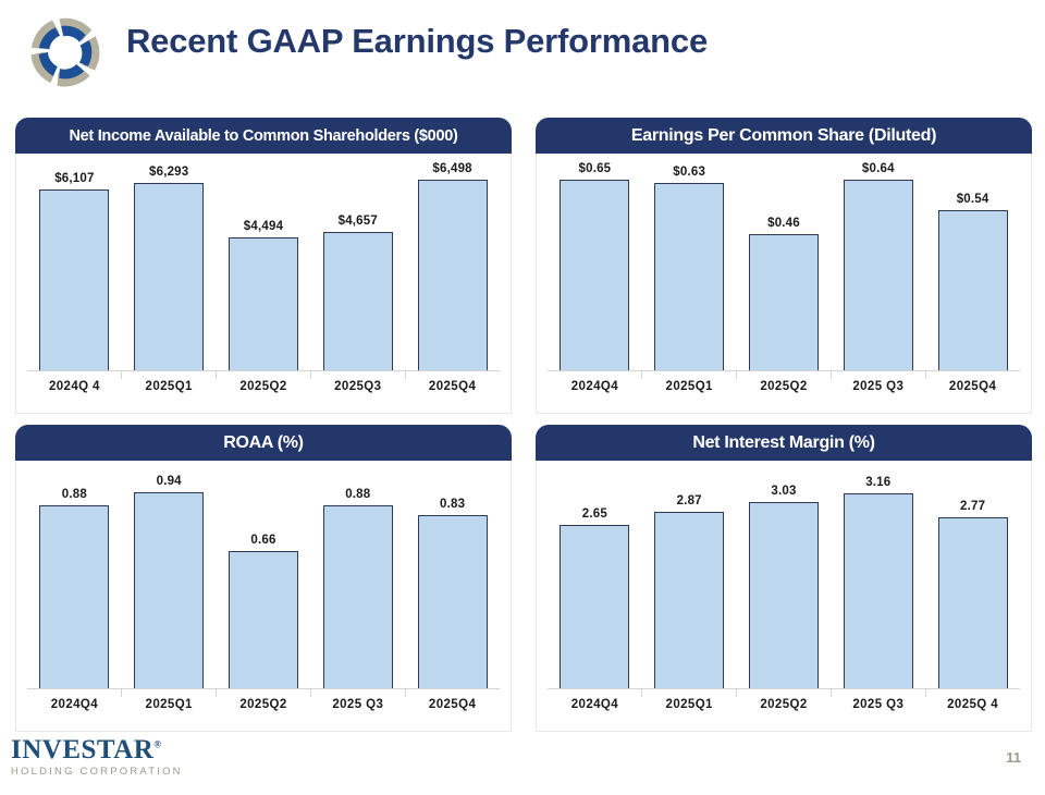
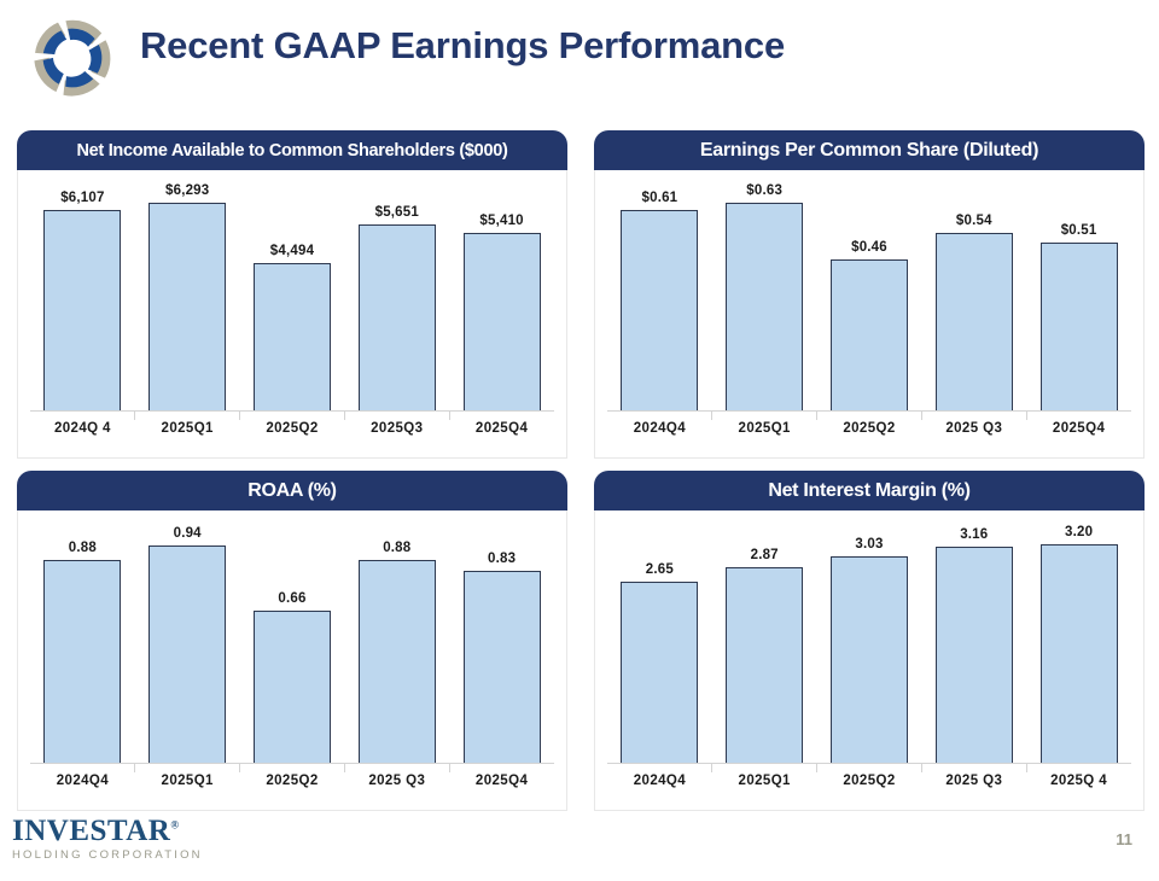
Net Income Available to Common Shareholders ($000)/2025Q3: $4,657 -> $5,651
Net Income Available to Common Shareholders ($000)/2025Q4: $6,498 -> $5,410
Earnings Per Common Share (Diluted)/2024Q4: $0.65 -> $0.61
Earnings Per Common Share (Diluted)/2025 Q3: $0.64 -> $0.54
Earnings Per Common Share (Diluted)/2025Q4: $0.54 -> $0.51
Net Interest Margin (%)/2025Q 4: 2.77 -> 3.20
